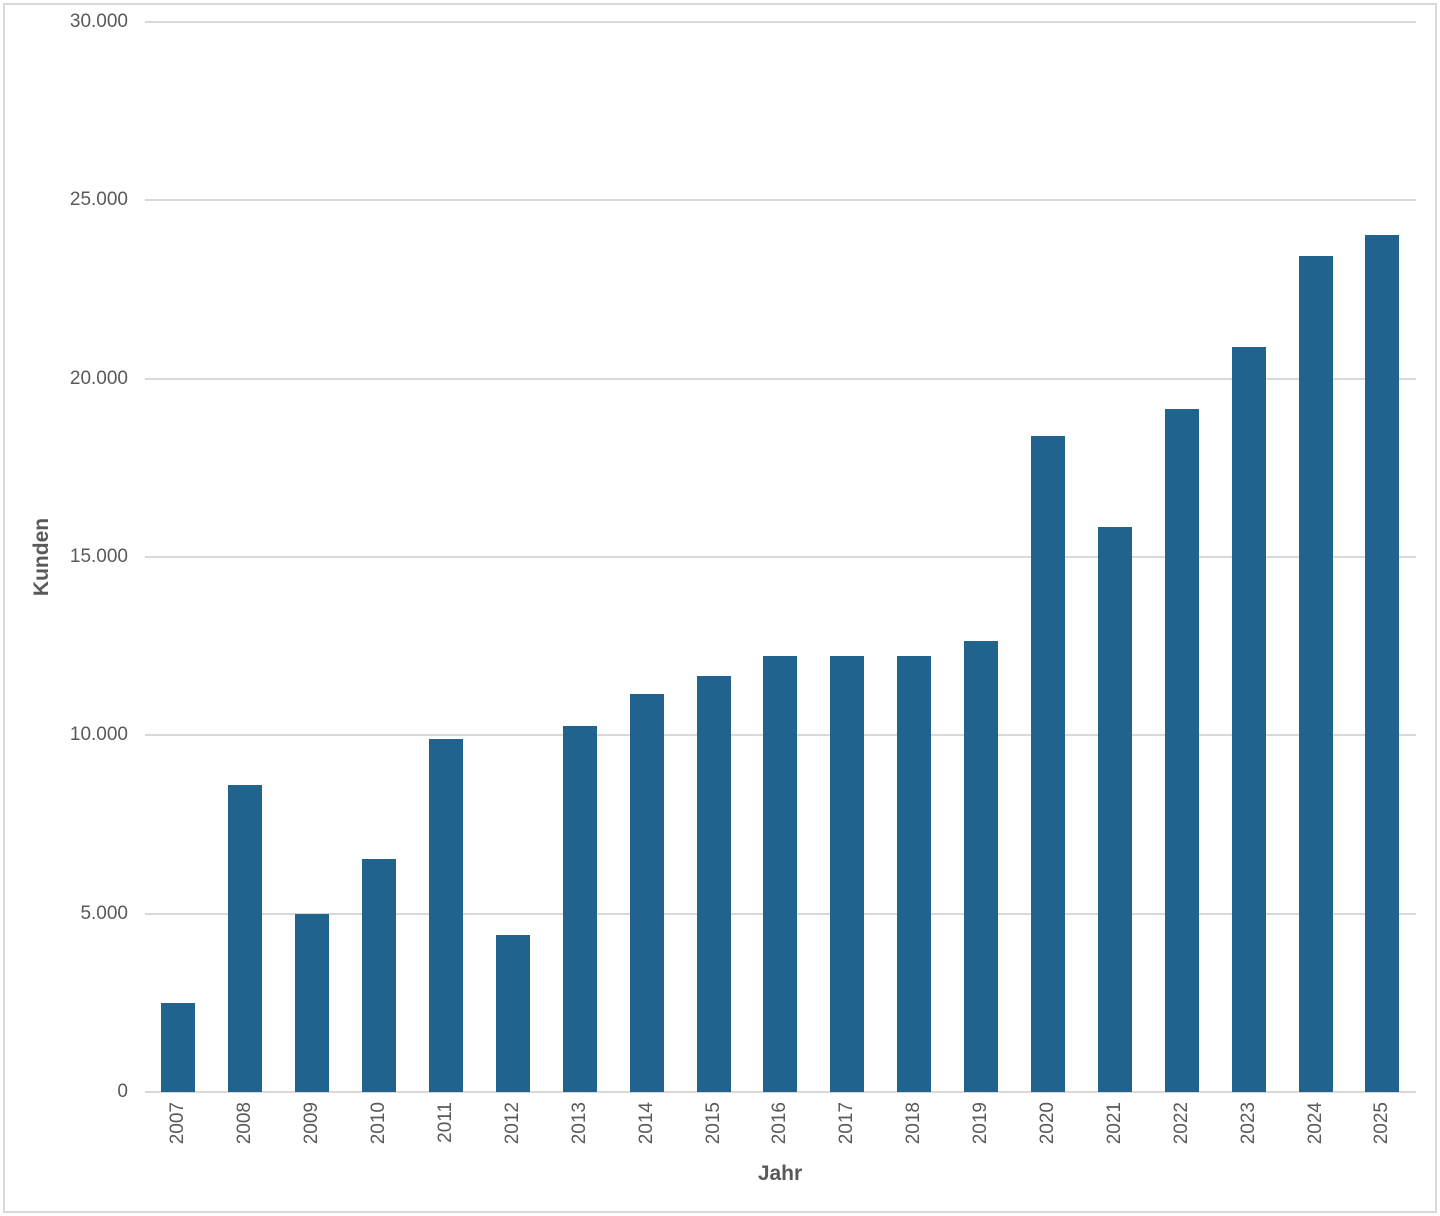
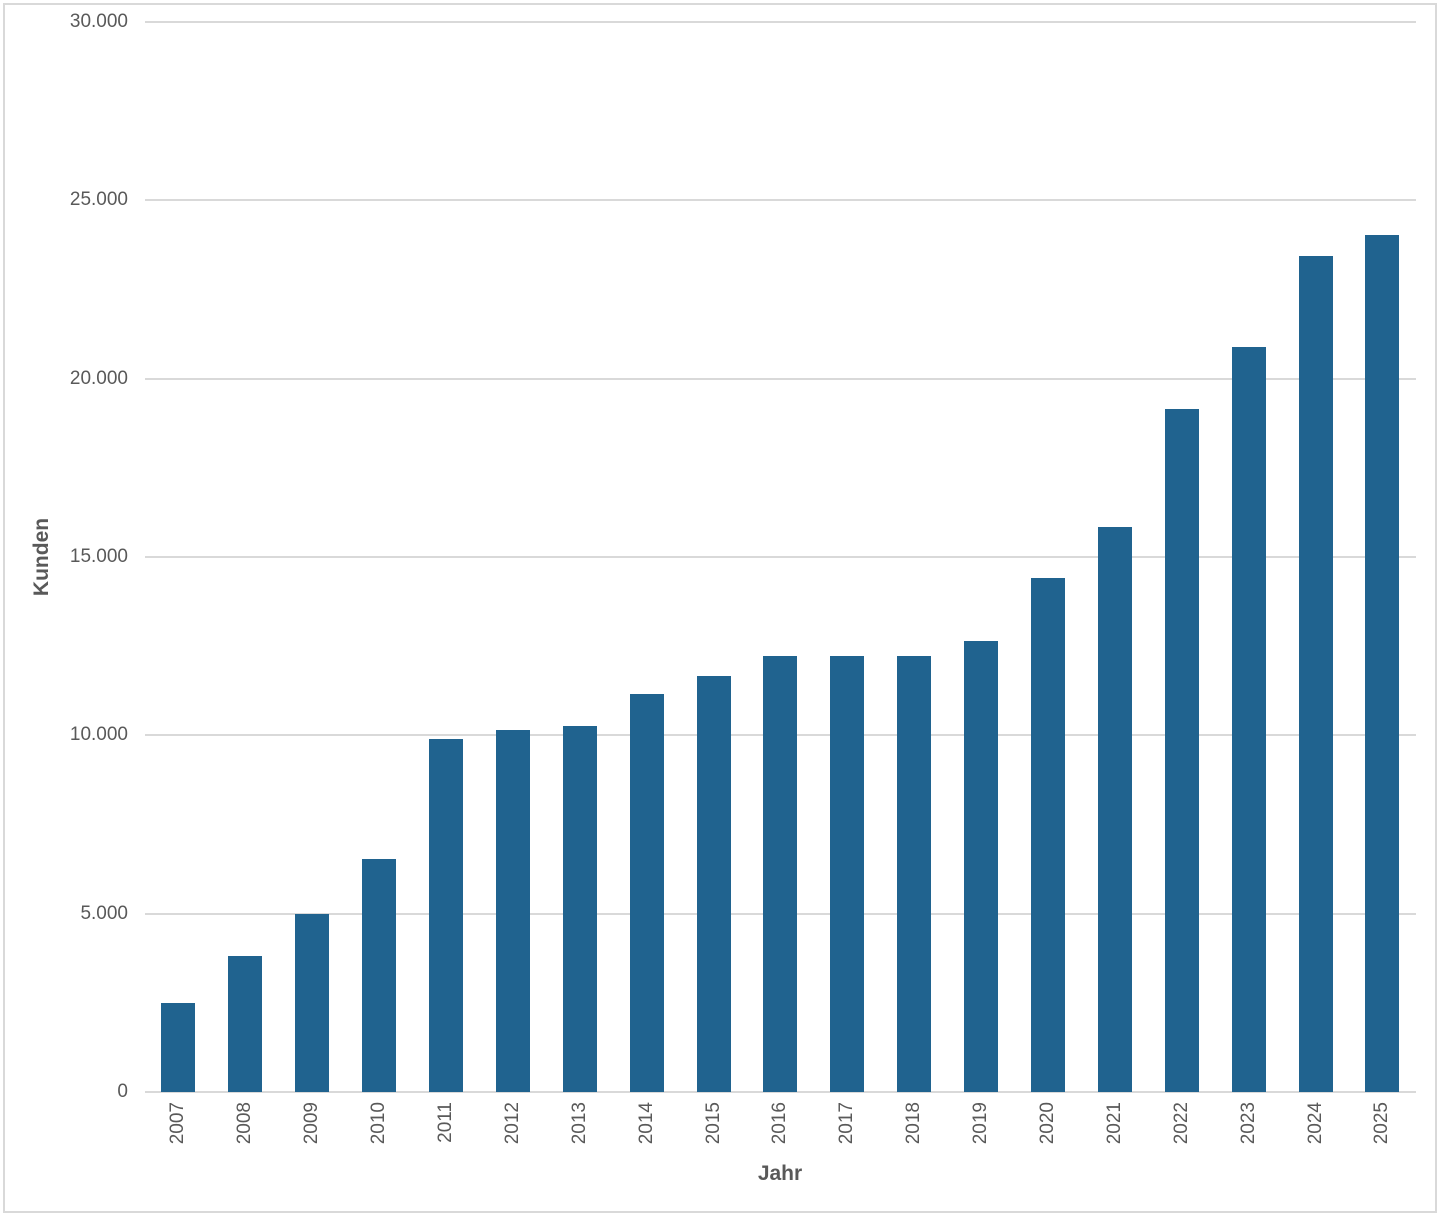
2008: 8600 -> 3800
2012: 4400 -> 10200
2020: 18400 -> 14400
